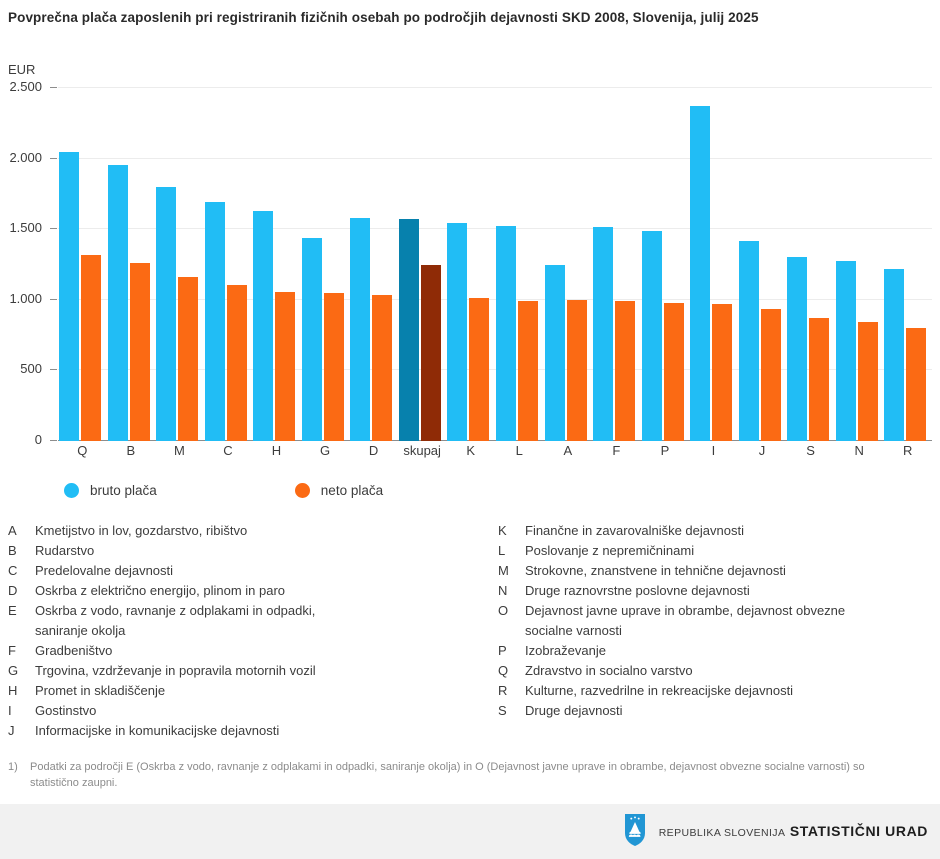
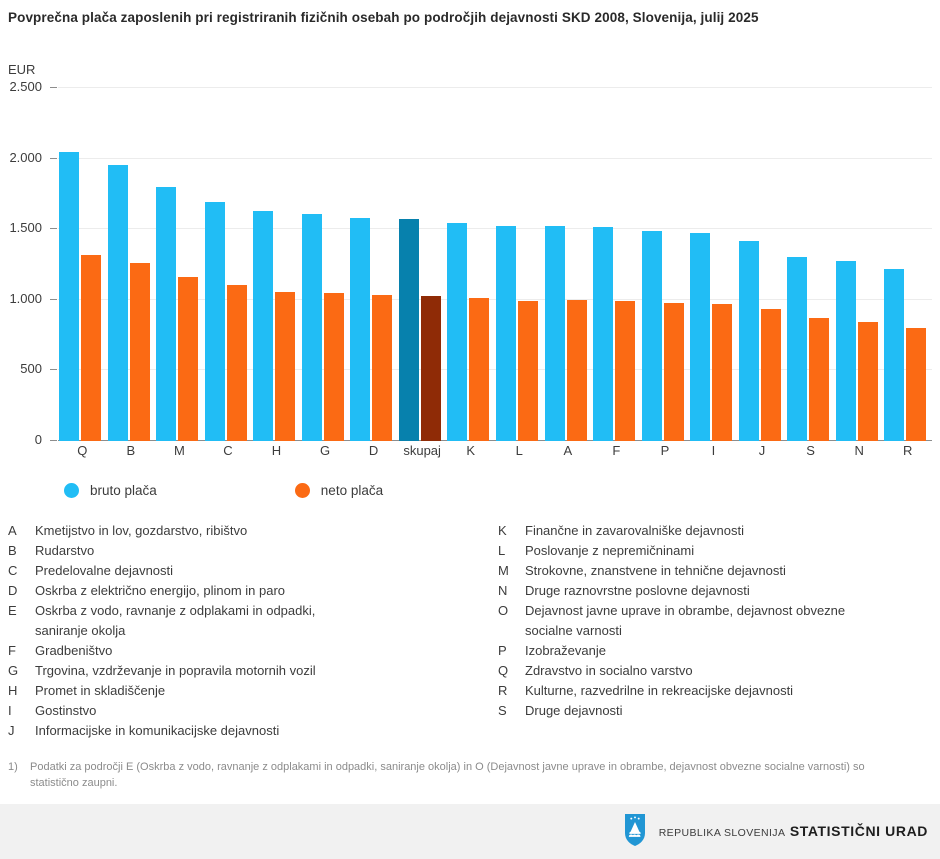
bruto plača/G: 1440 -> 1600
neto plača/skupaj: 1250 -> 1020
bruto plača/A: 1250 -> 1520
bruto plača/I: 2370 -> 1480
